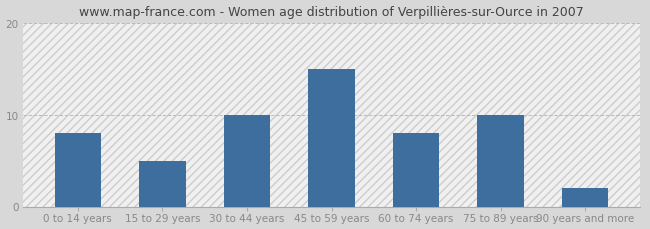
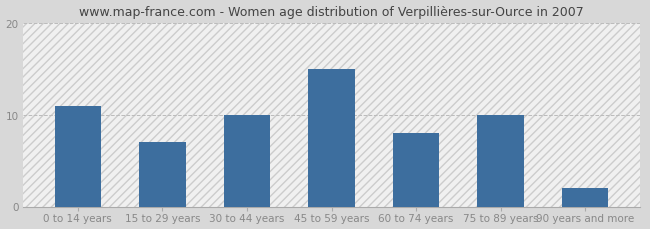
0 to 14 years: 8 -> 11
15 to 29 years: 5 -> 7
